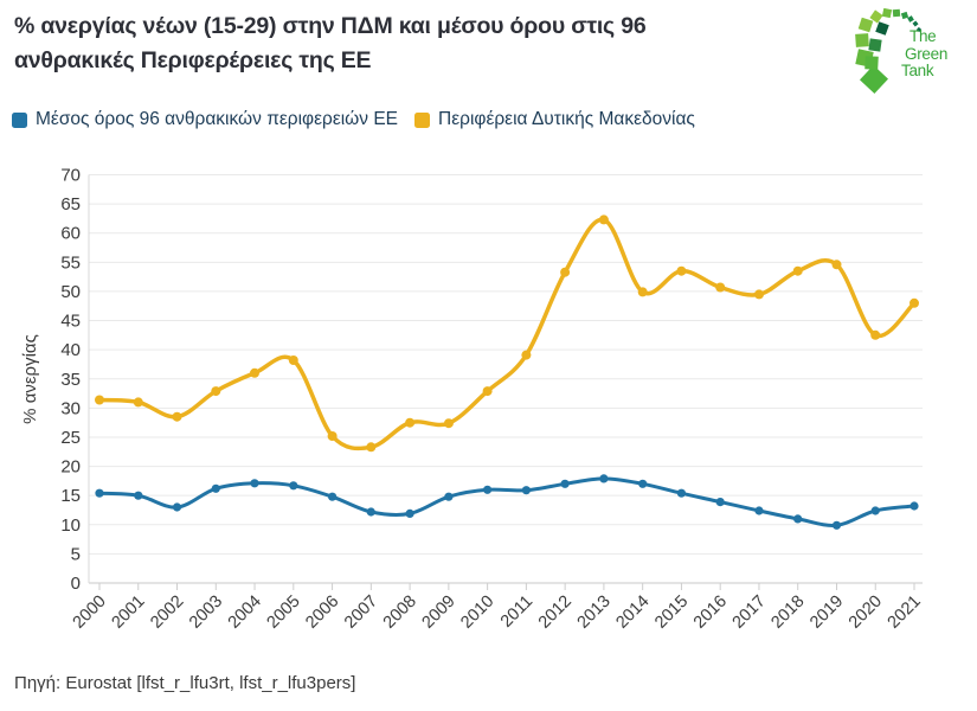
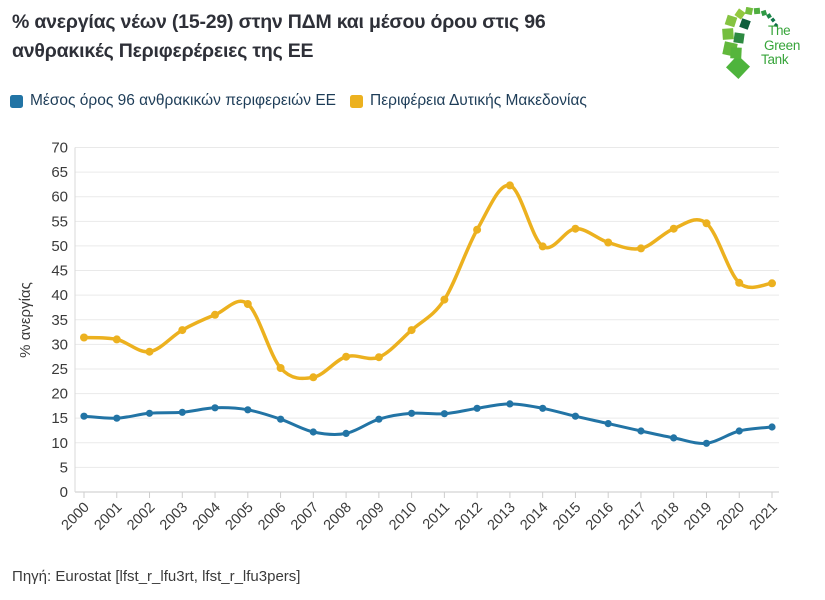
Μέσος όρος 96 ανθρακικών περιφερειών ΕΕ/2002: 13 -> 16
Περιφέρεια Δυτικής Μακεδονίας/2021: 48 -> 42
